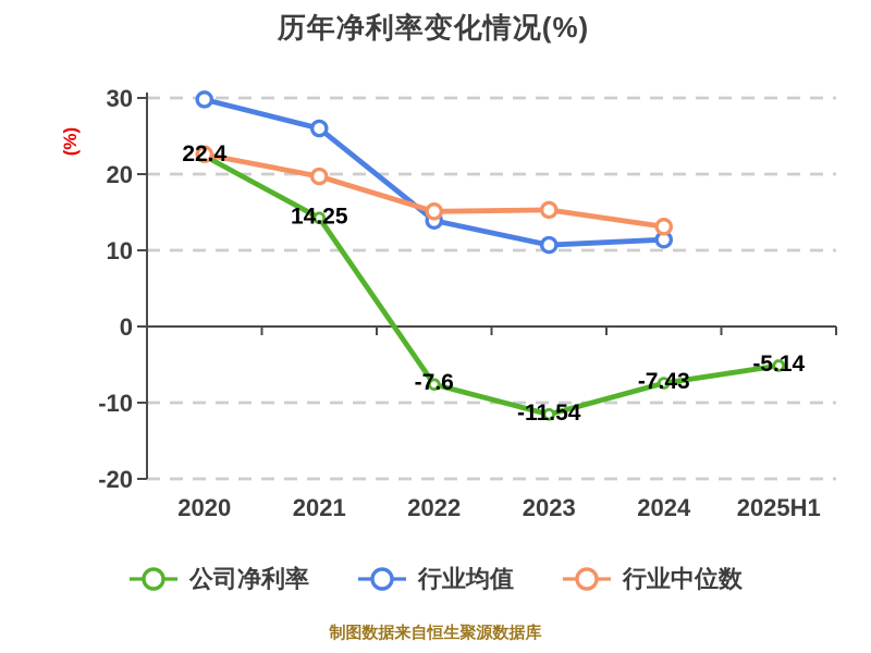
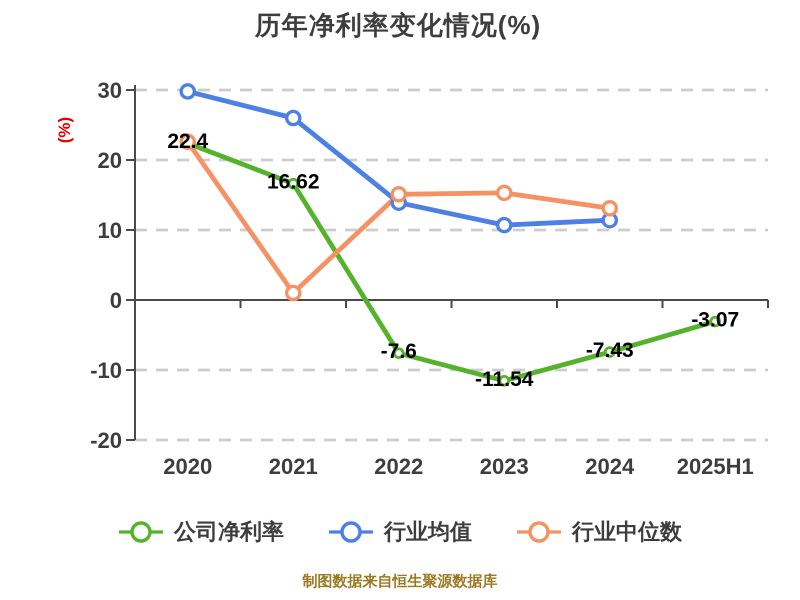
公司净利率/2021: 14.25 -> 16.62
行业中位数/2021: 20 -> 1
公司净利率/2025H1: -5.14 -> -3.07
